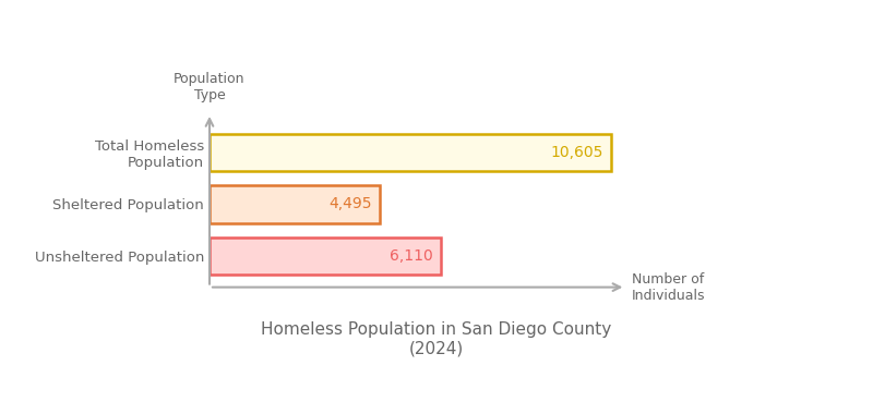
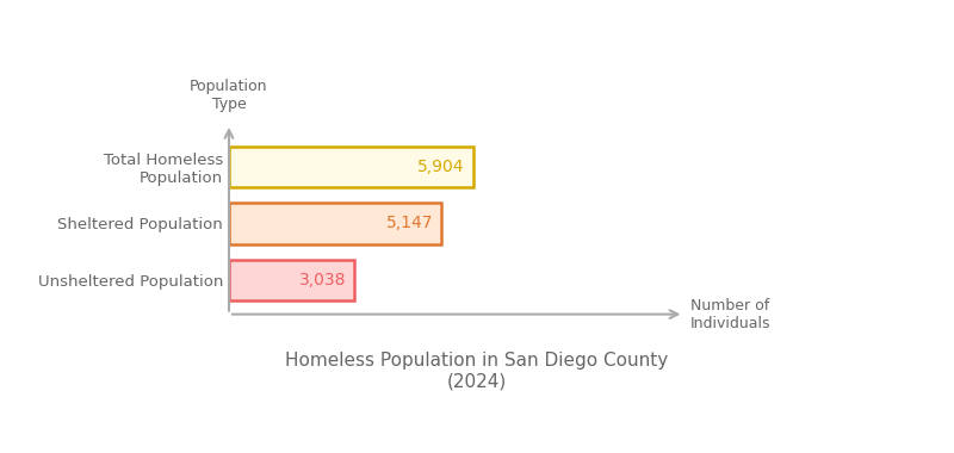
Total Homeless Population: 10,605 -> 5,904
Sheltered Population: 4,495 -> 5,147
Unsheltered Population: 6,110 -> 3,038
